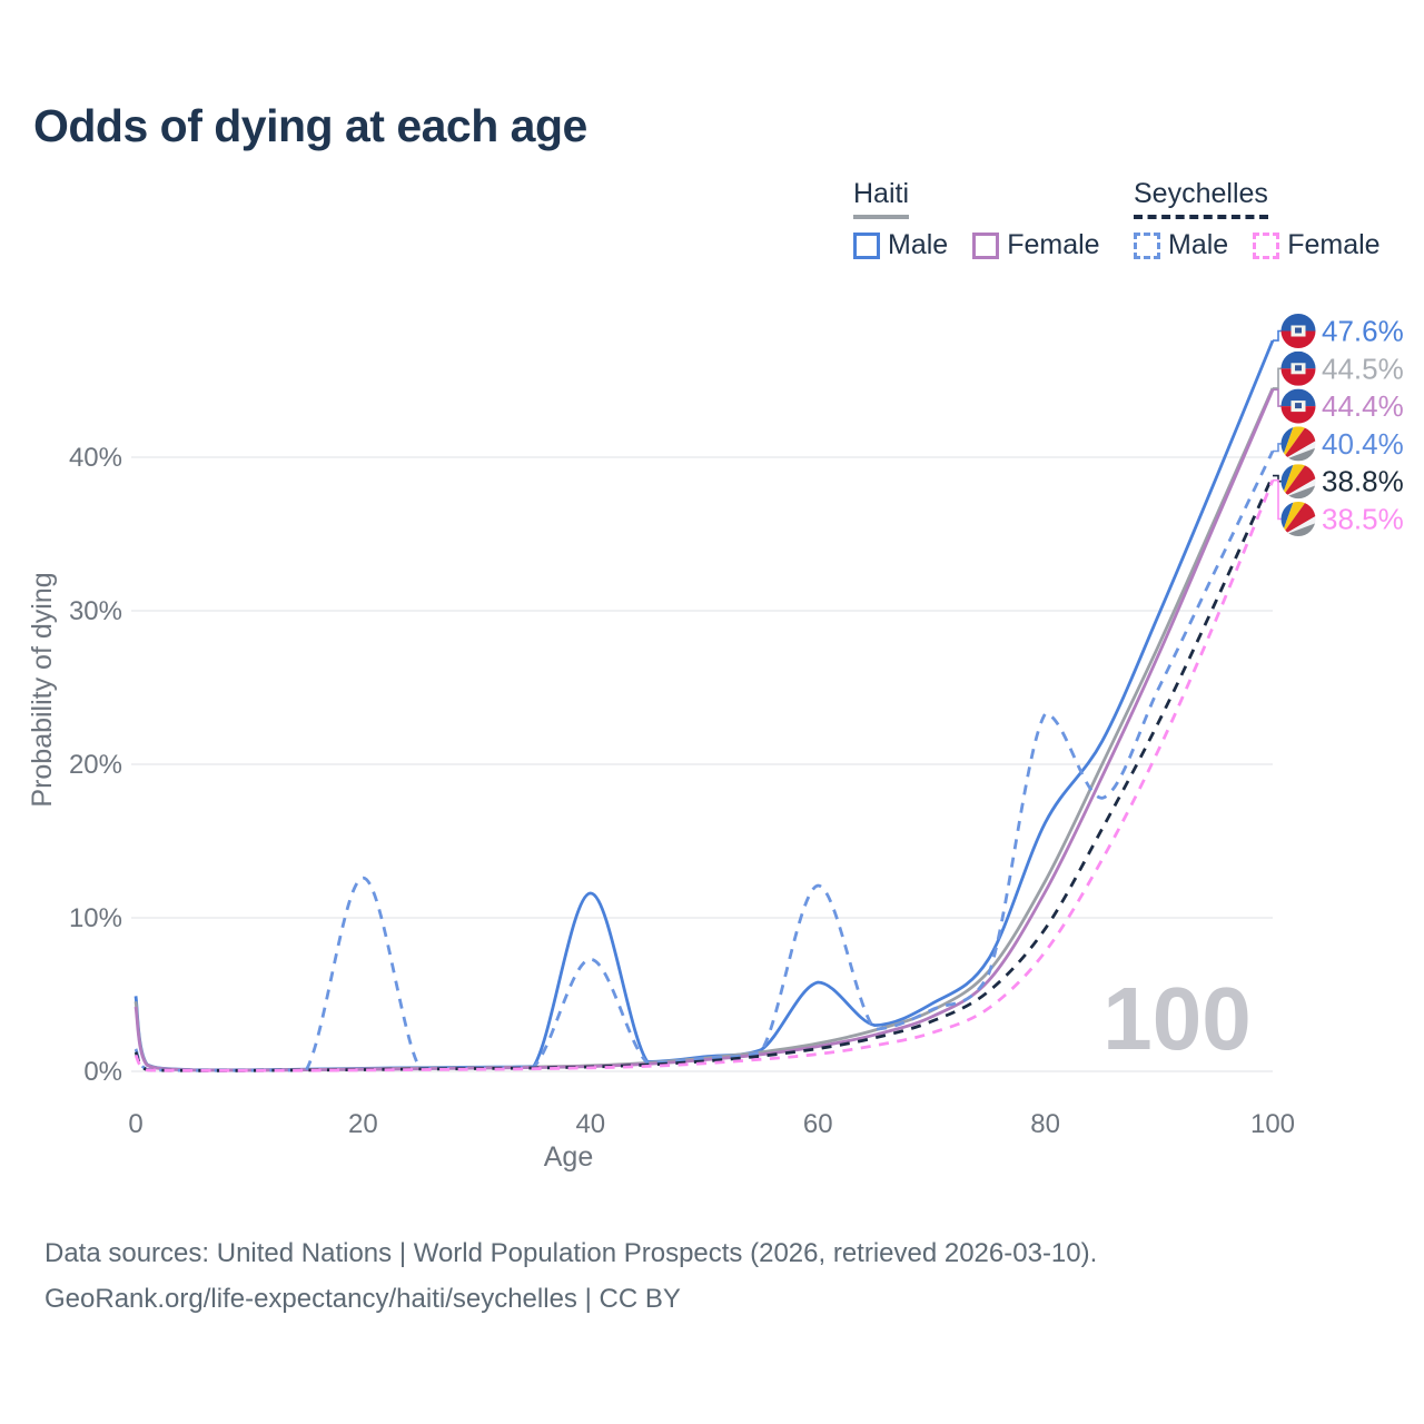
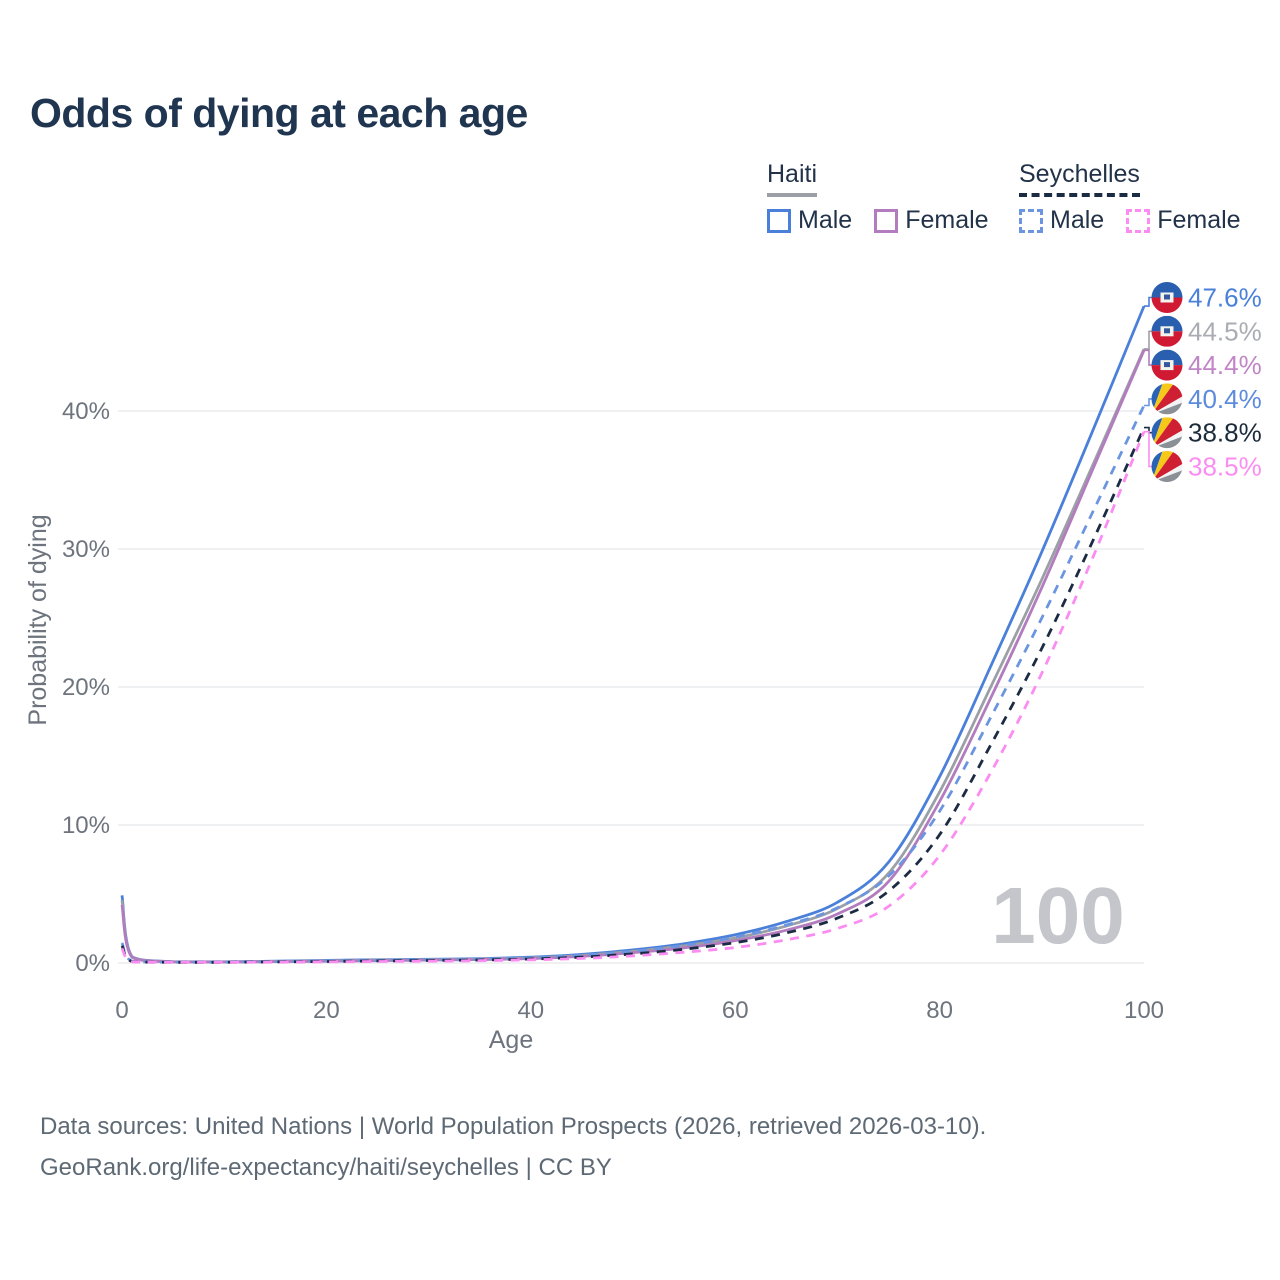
Seychelles Male/20: 12.6% -> 0.1%
Haiti Male/40: 11.6% -> 0.4%
Seychelles Male/40: 7.3% -> 0.4%
Haiti Male/60: 5.8% -> 2.0%
Seychelles Male/60: 12.1% -> 1.9%
Haiti Male/80: 16.2% -> 13.5%
Seychelles Male/80: 23.3% -> 11.0%
